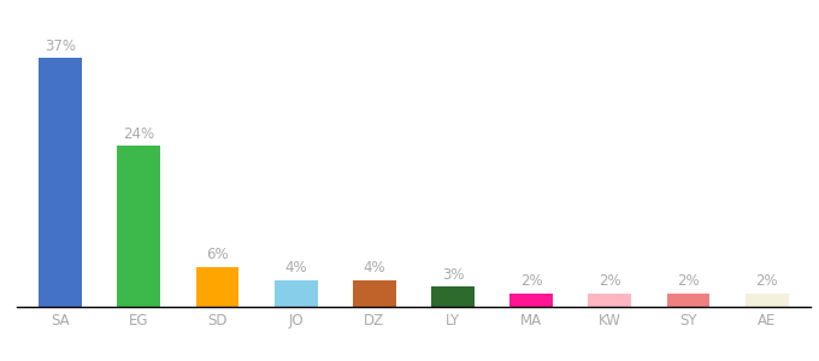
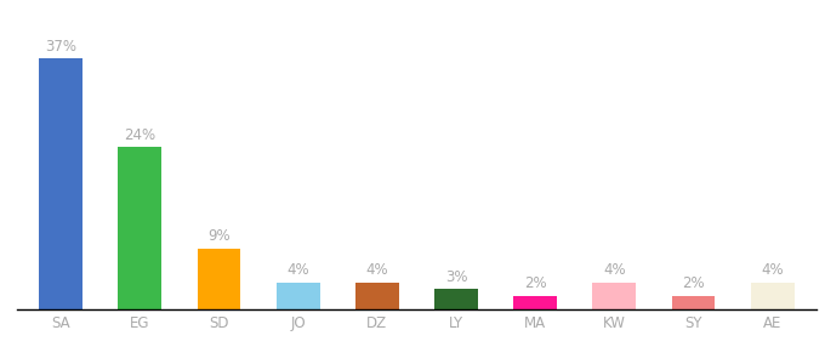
SD: 6% -> 9%
KW: 2% -> 4%
AE: 2% -> 4%
